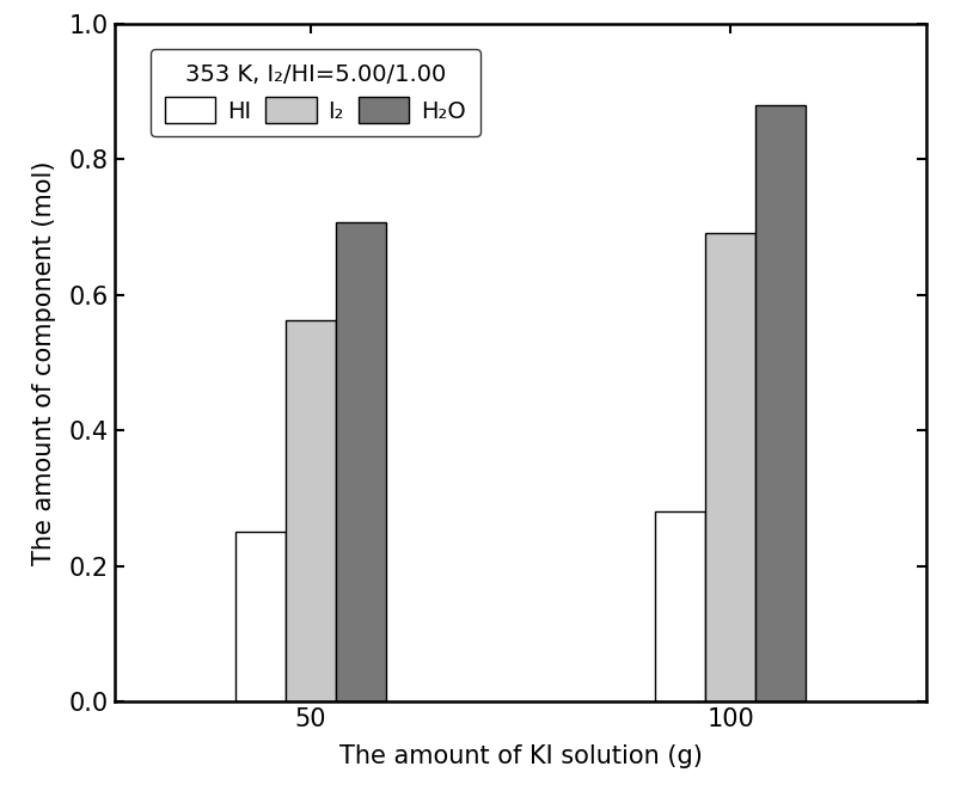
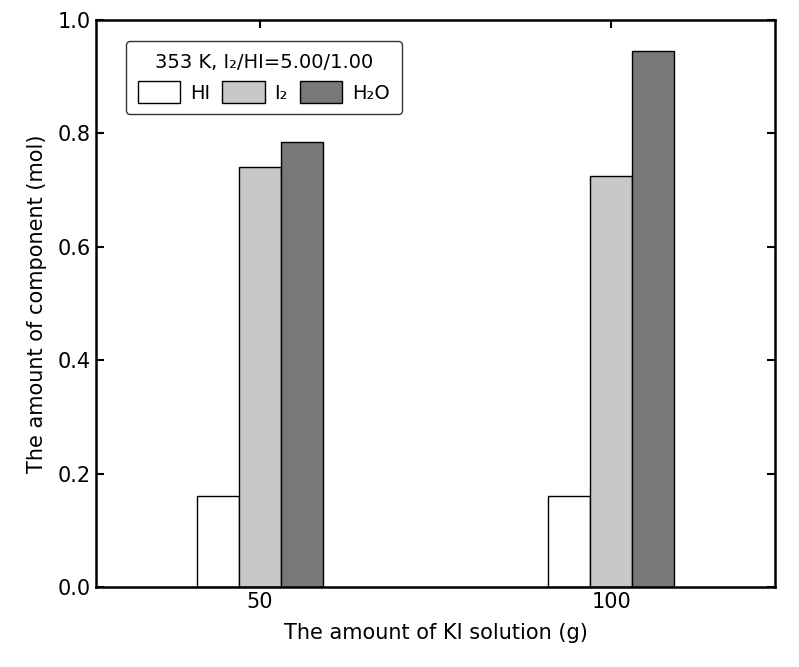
HI/50: 0.25 -> 0.16
I₂/50: 0.562 -> 0.740
H₂O/50: 0.708 -> 0.785
HI/100: 0.28 -> 0.16
I₂/100: 0.692 -> 0.725
H₂O/100: 0.880 -> 0.945
